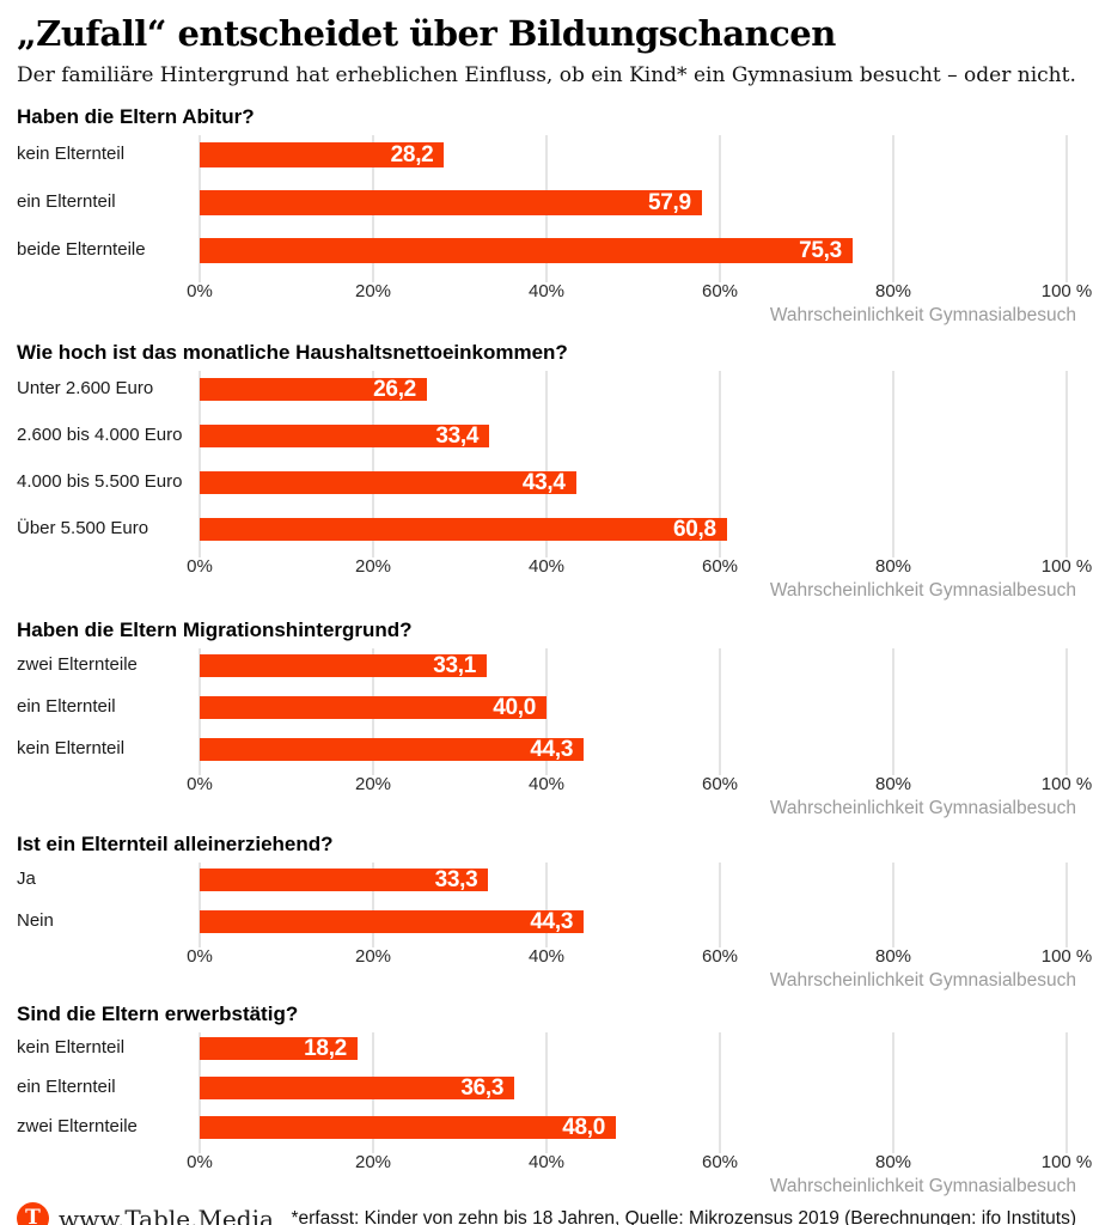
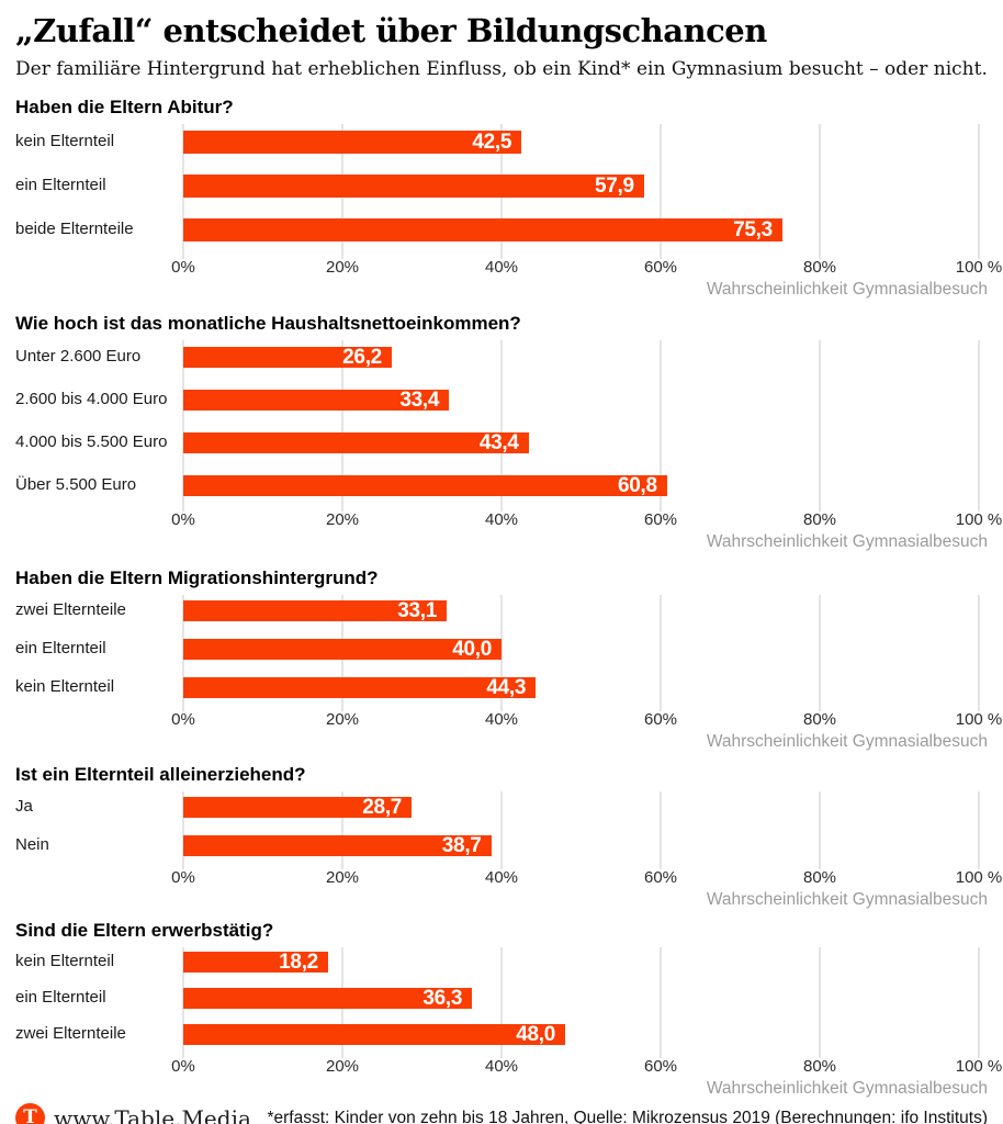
Haben die Eltern Abitur?/kein Elternteil: 28,2 -> 42,5
Ist ein Elternteil alleinerziehend?/Ja: 33,3 -> 28,7
Ist ein Elternteil alleinerziehend?/Nein: 44,3 -> 38,7
